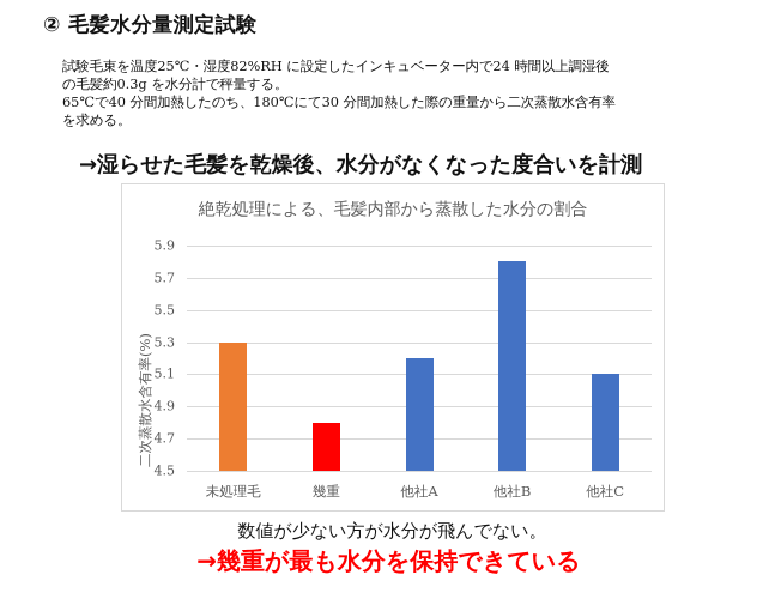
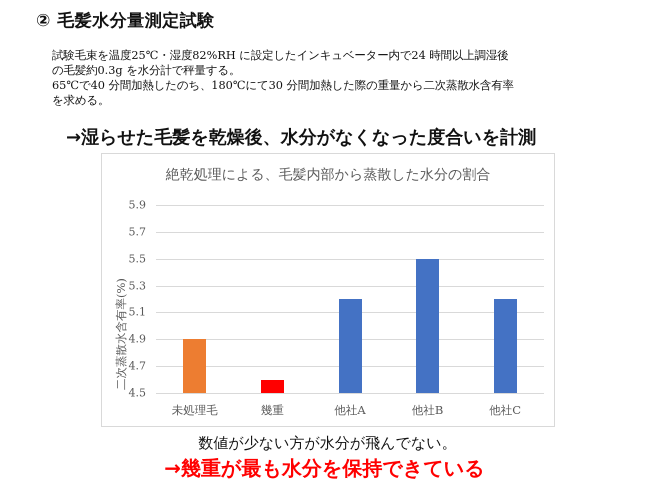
未処理毛: 5.3 -> 4.9
幾重: 4.8 -> 4.6
他社B: 5.8 -> 5.5
他社C: 5.1 -> 5.2
